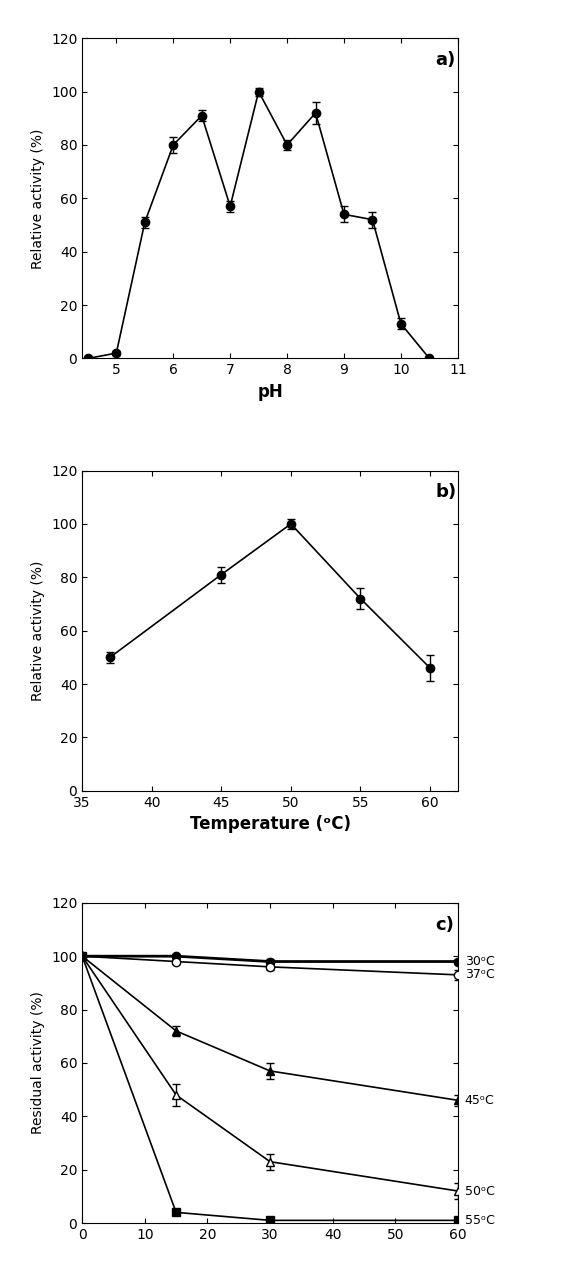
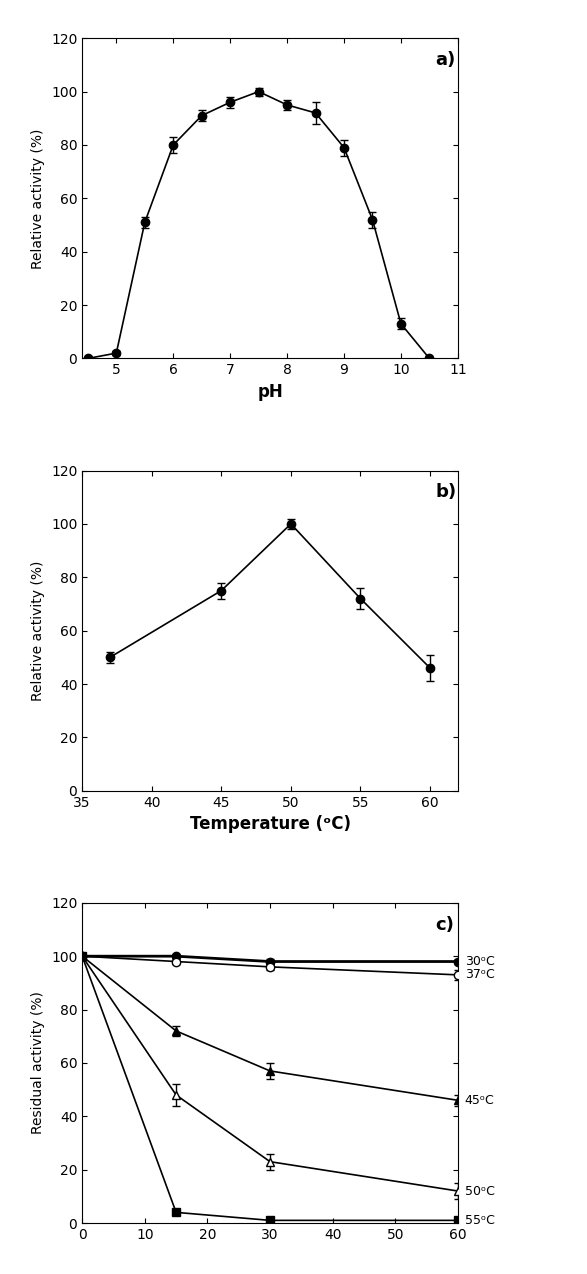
7: 57 -> 96
8: 80 -> 95
9: 54 -> 79
45: 81 -> 75
